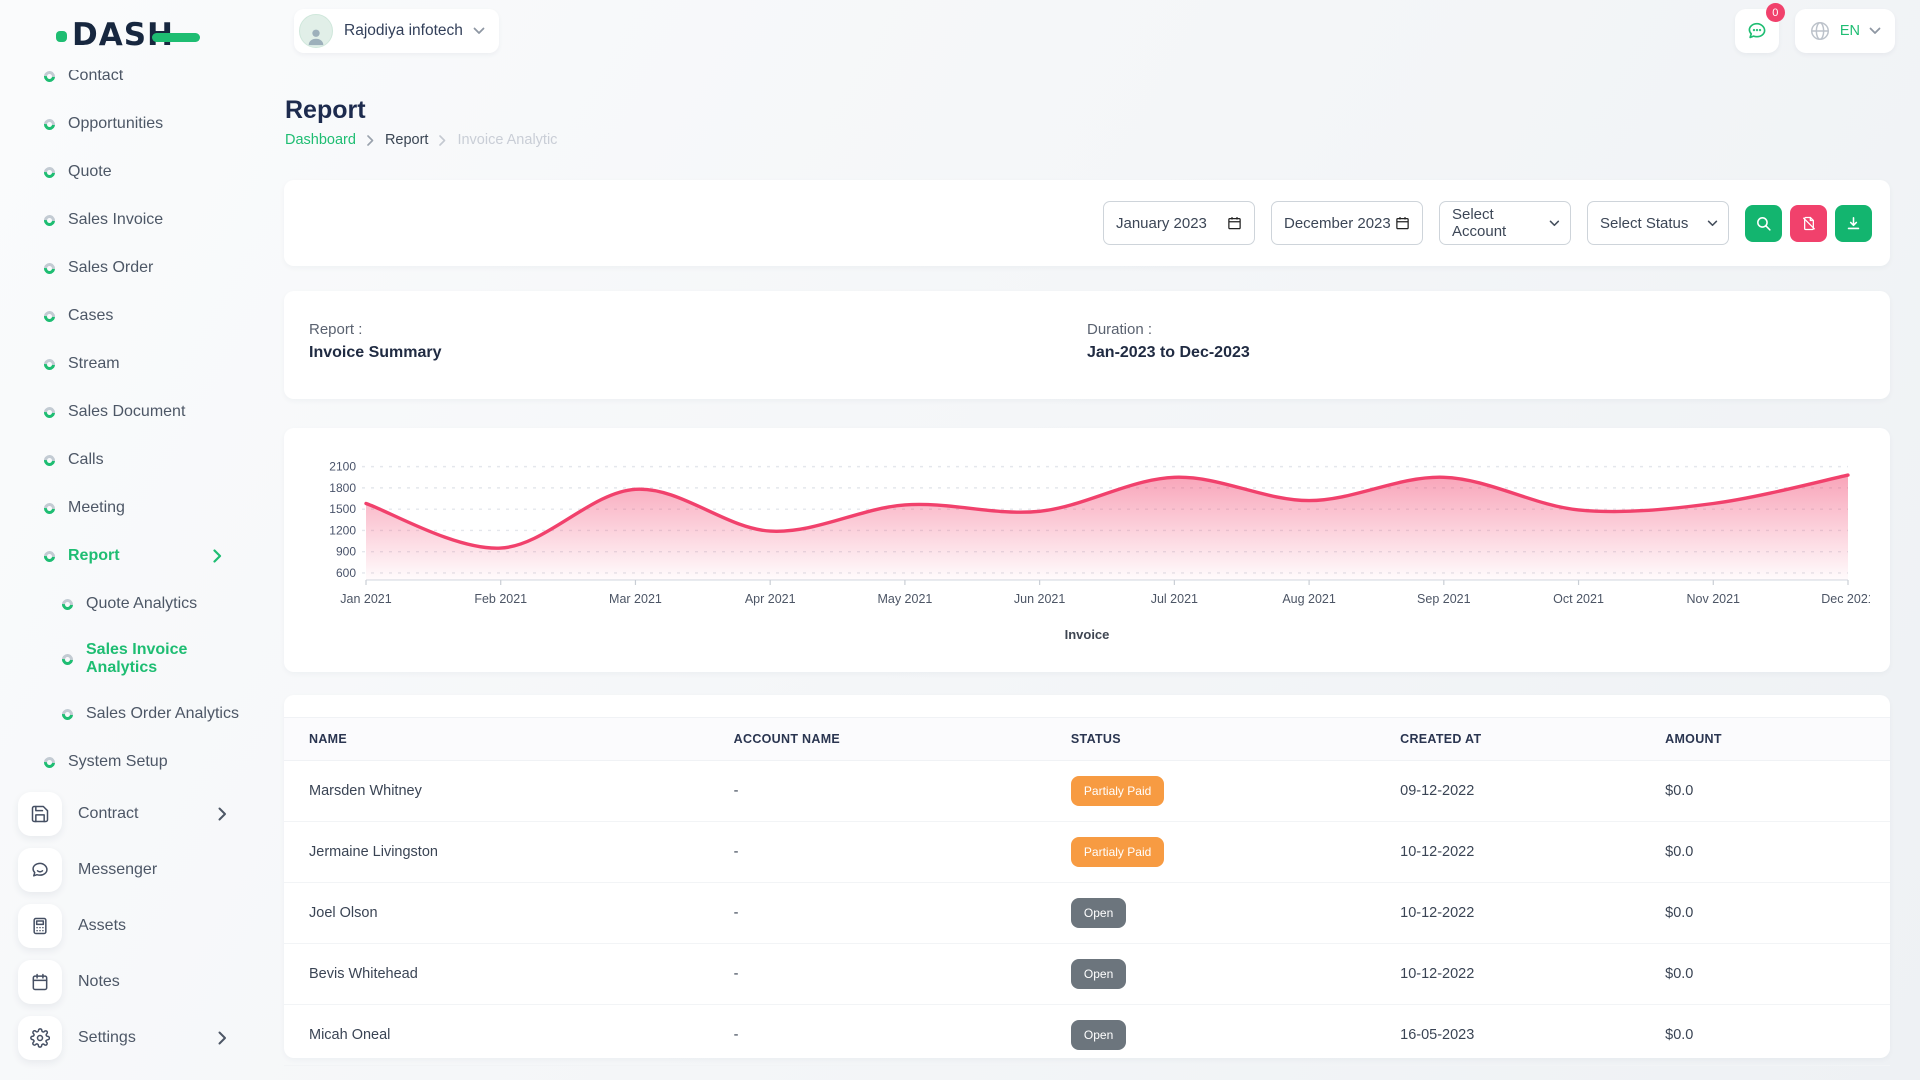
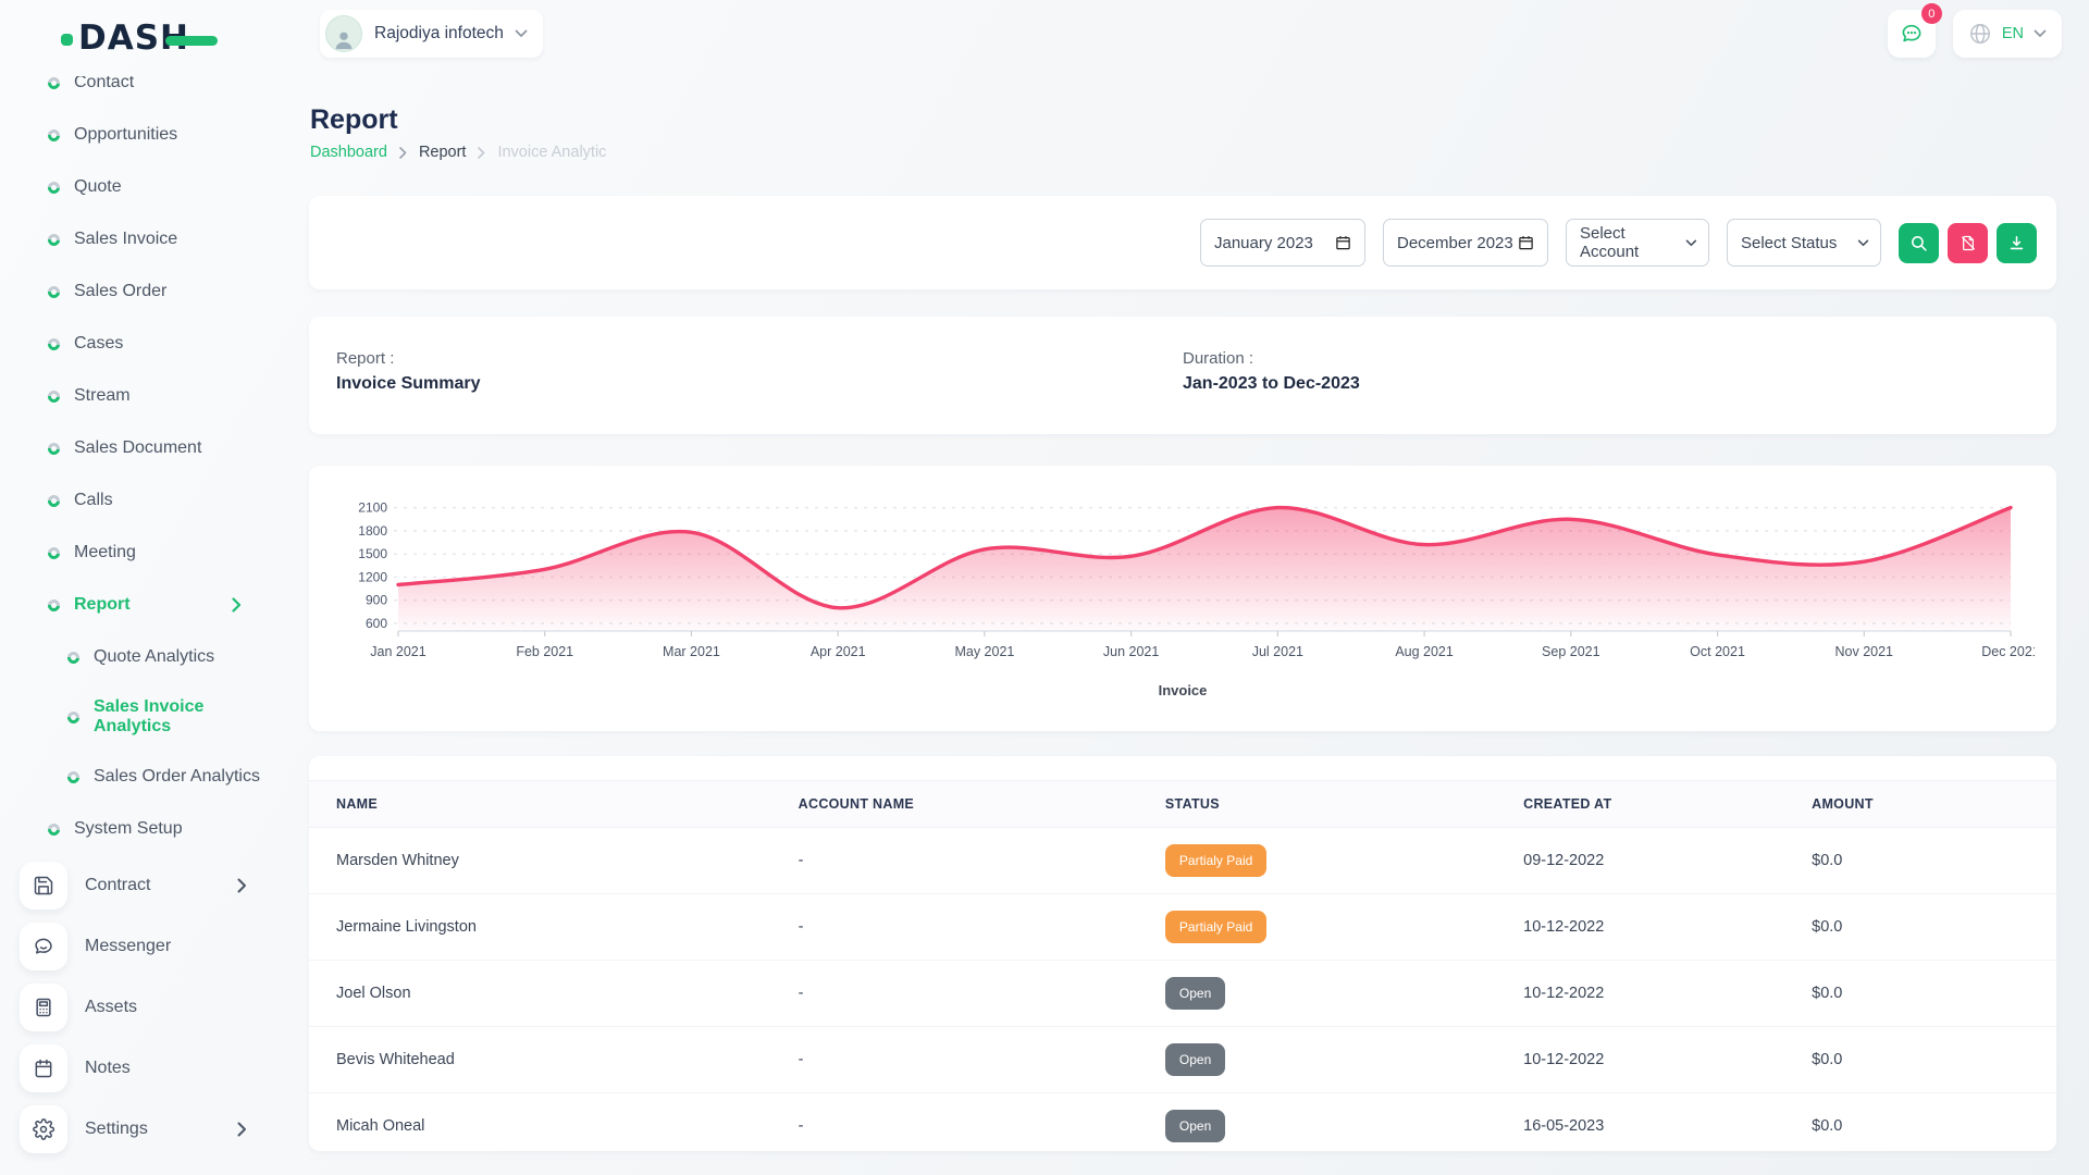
Jan 2021: 1600 -> 1100
Feb 2021: 1000 -> 1300
Apr 2021: 1200 -> 800
Jul 2021: 2000 -> 2100
Nov 2021: 1600 -> 1400
Dec 2021: 2000 -> 2100
